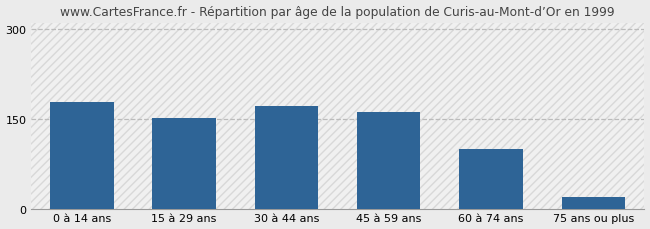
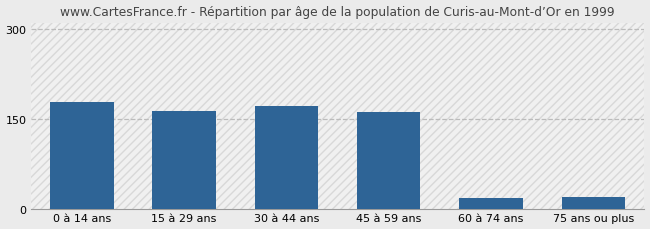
15 à 29 ans: 151 -> 164
60 à 74 ans: 100 -> 18
